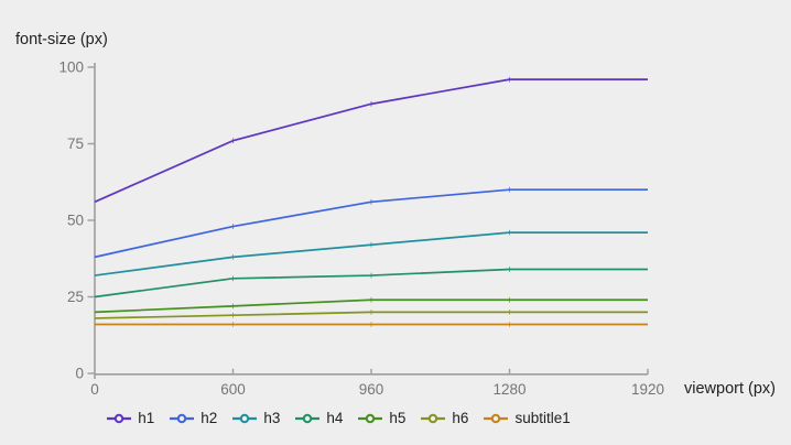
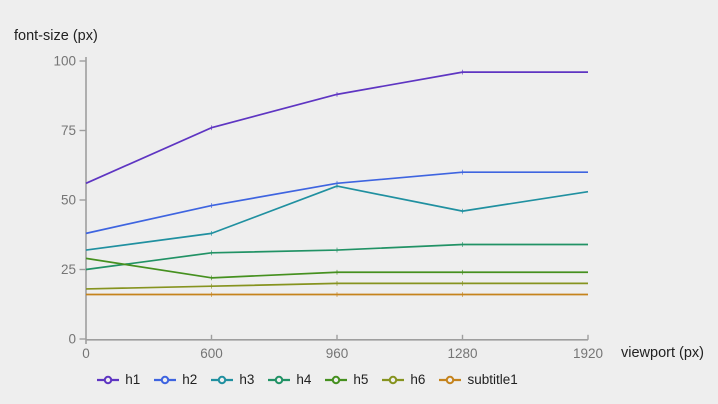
h5/0: 20 -> 29
h3/960: 42 -> 55
h3/1920: 46 -> 53
